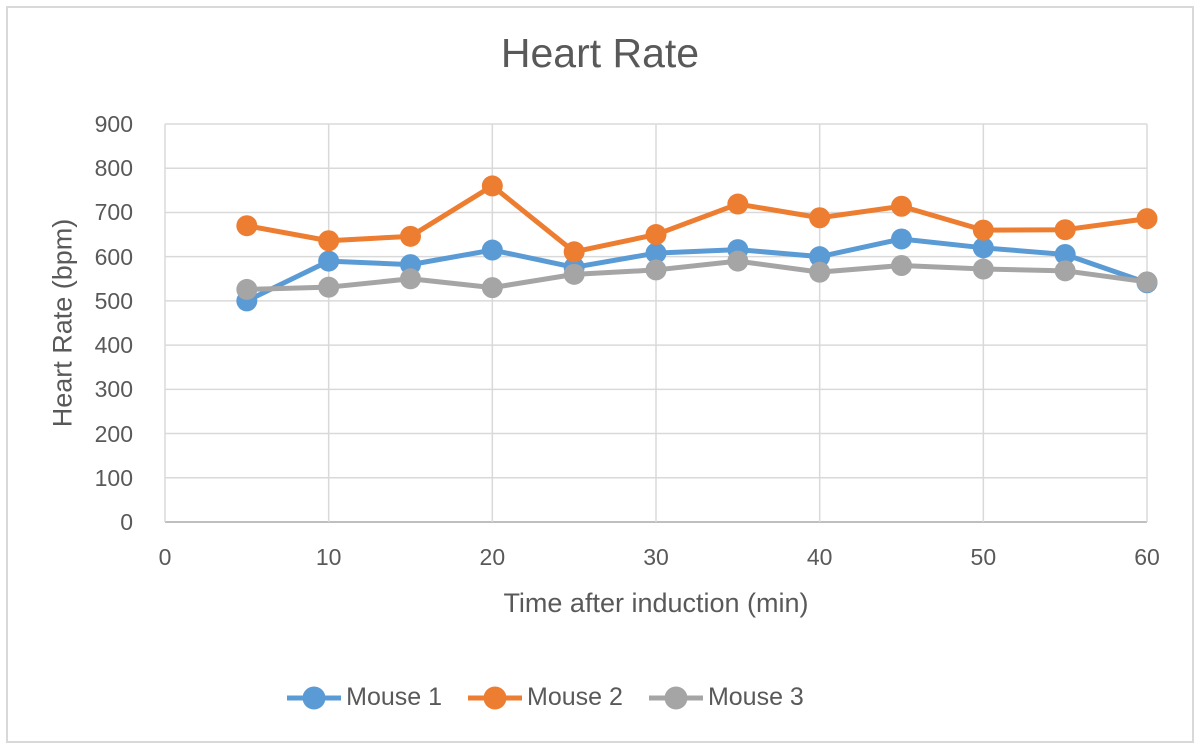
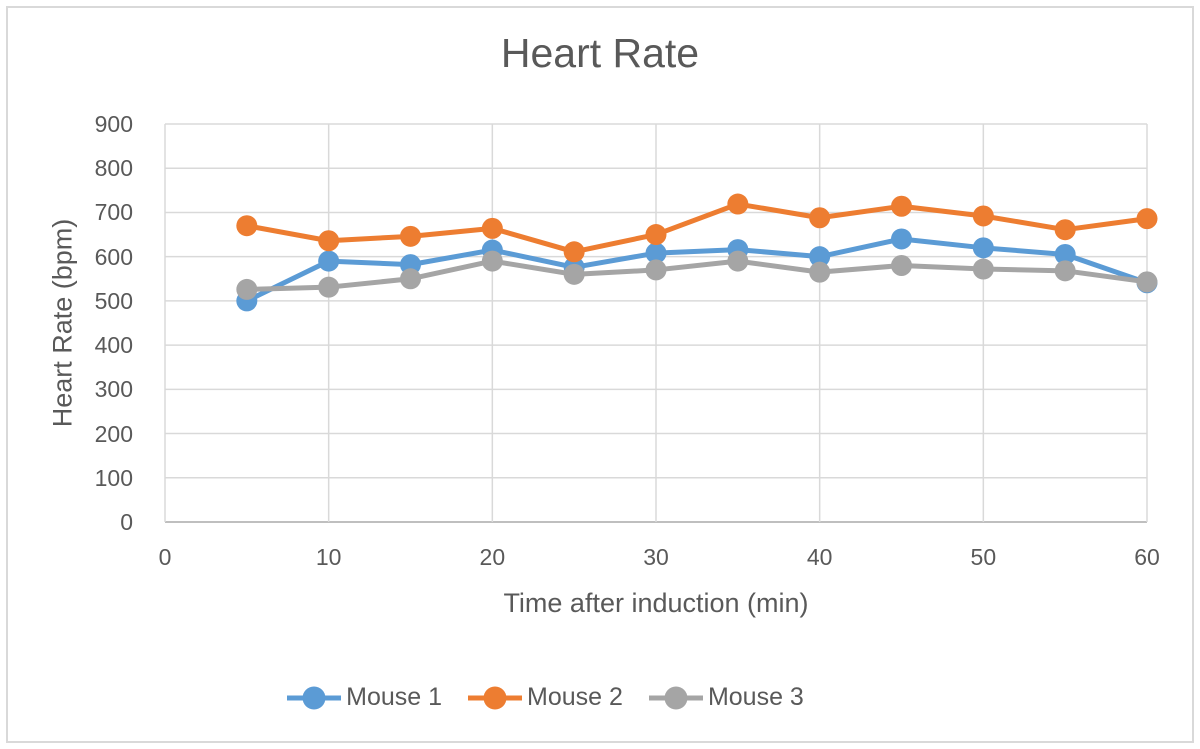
Mouse 2/20: 760 -> 660
Mouse 3/20: 530 -> 590
Mouse 2/50: 660 -> 690
